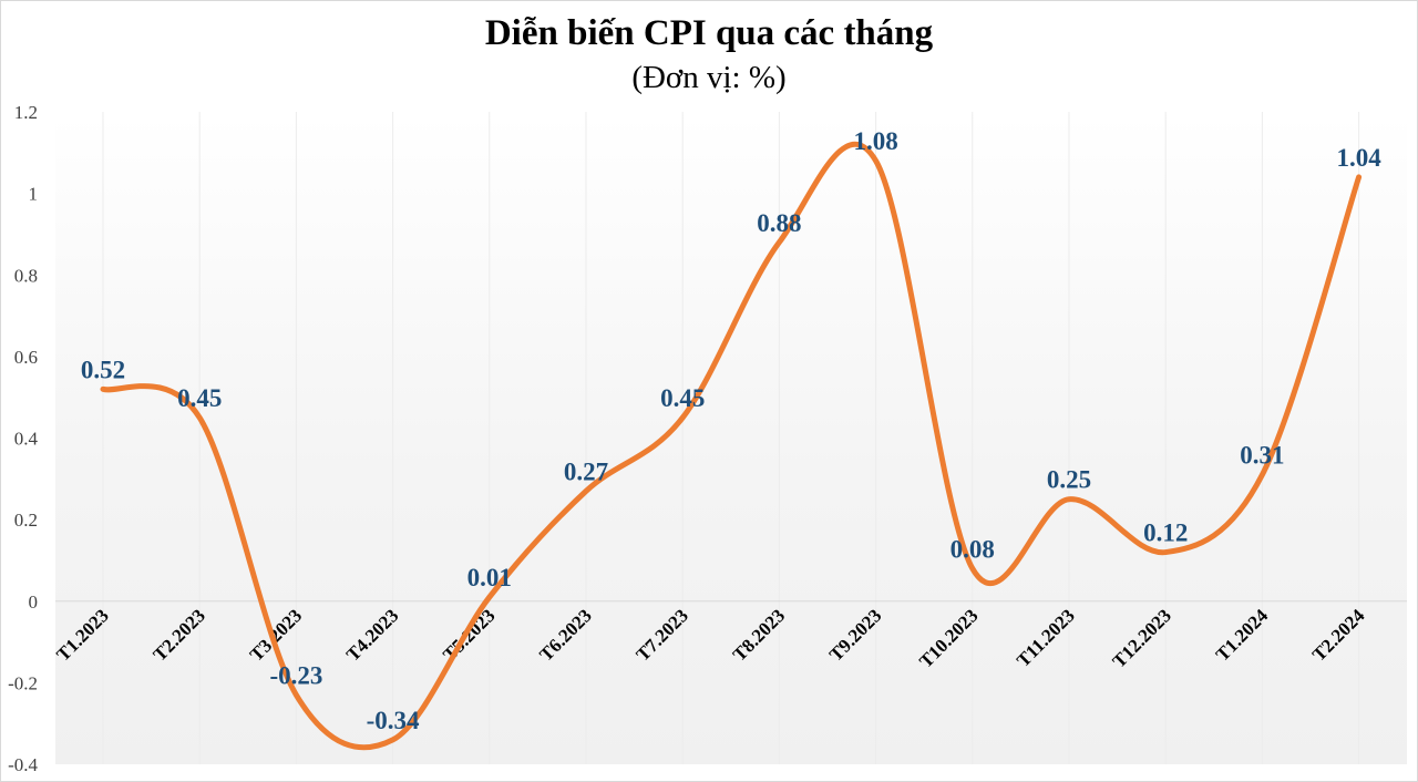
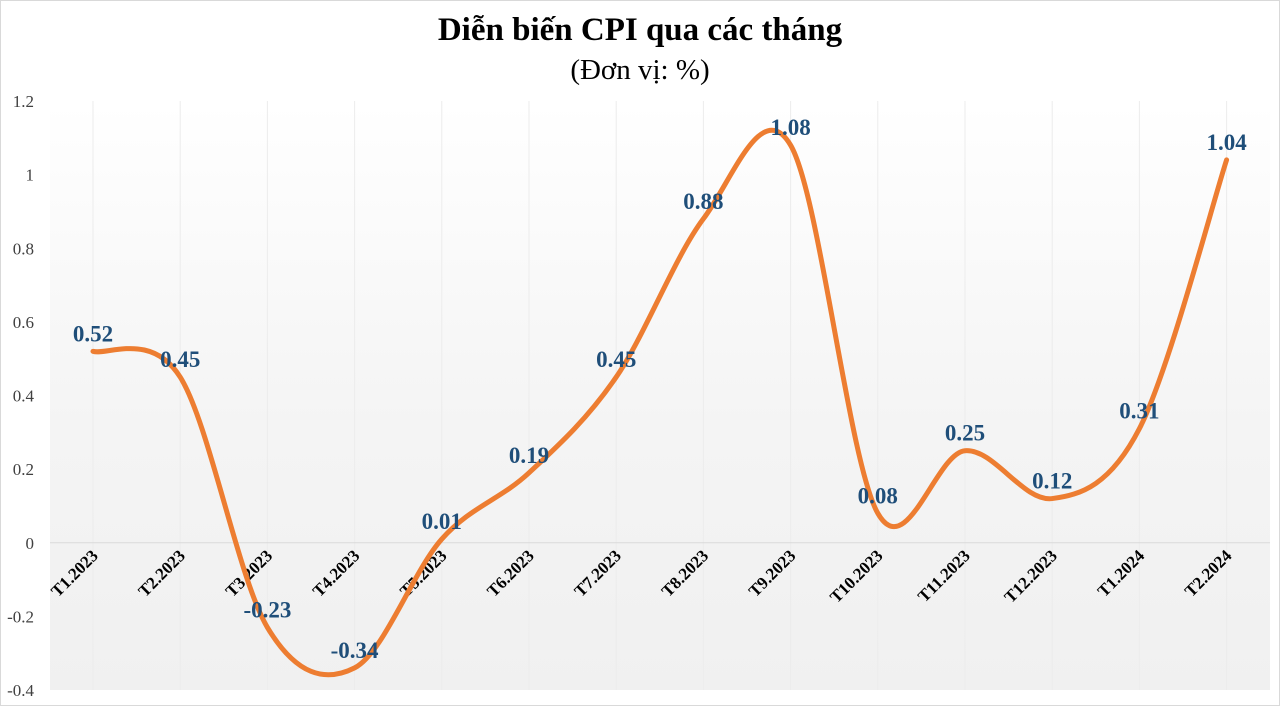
T6.2023: 0.27 -> 0.19
